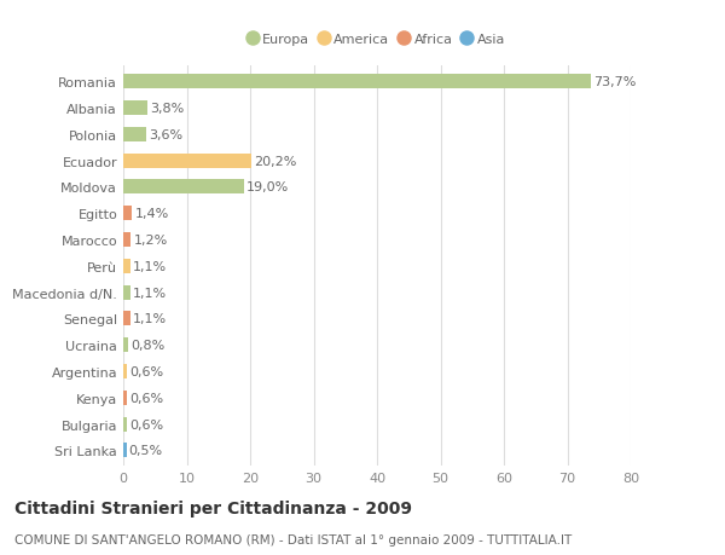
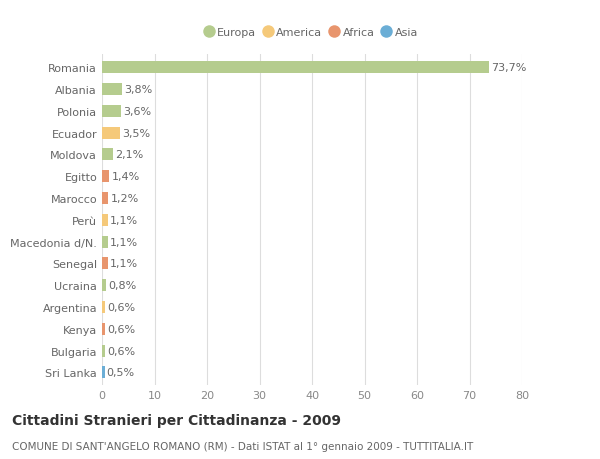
Ecuador: 20,2% -> 3,5%
Moldova: 19,0% -> 2,1%
